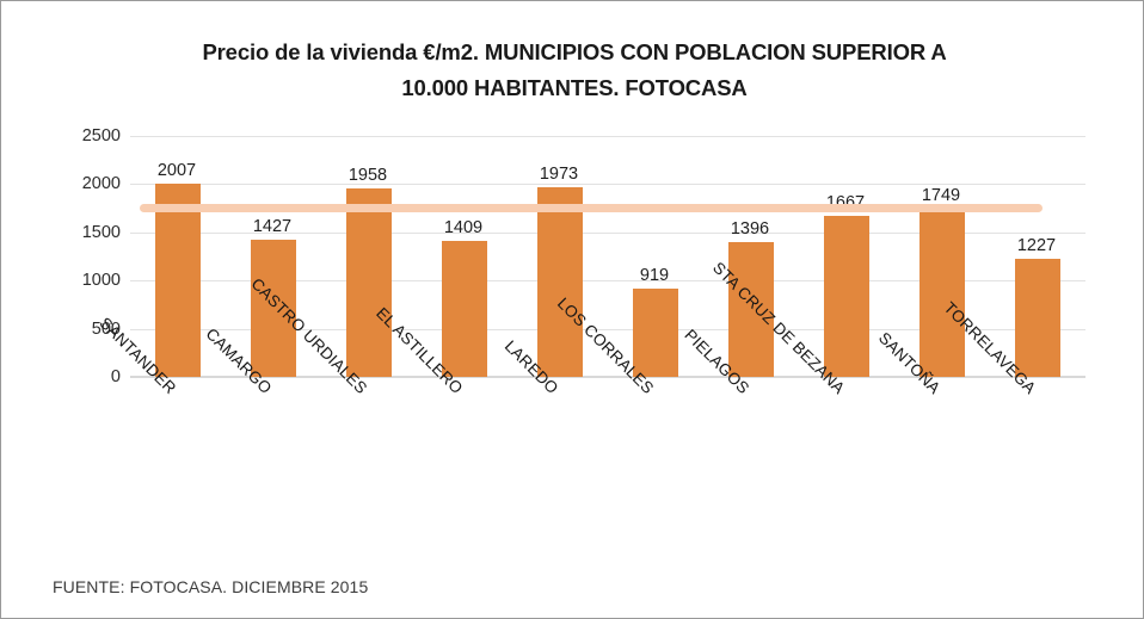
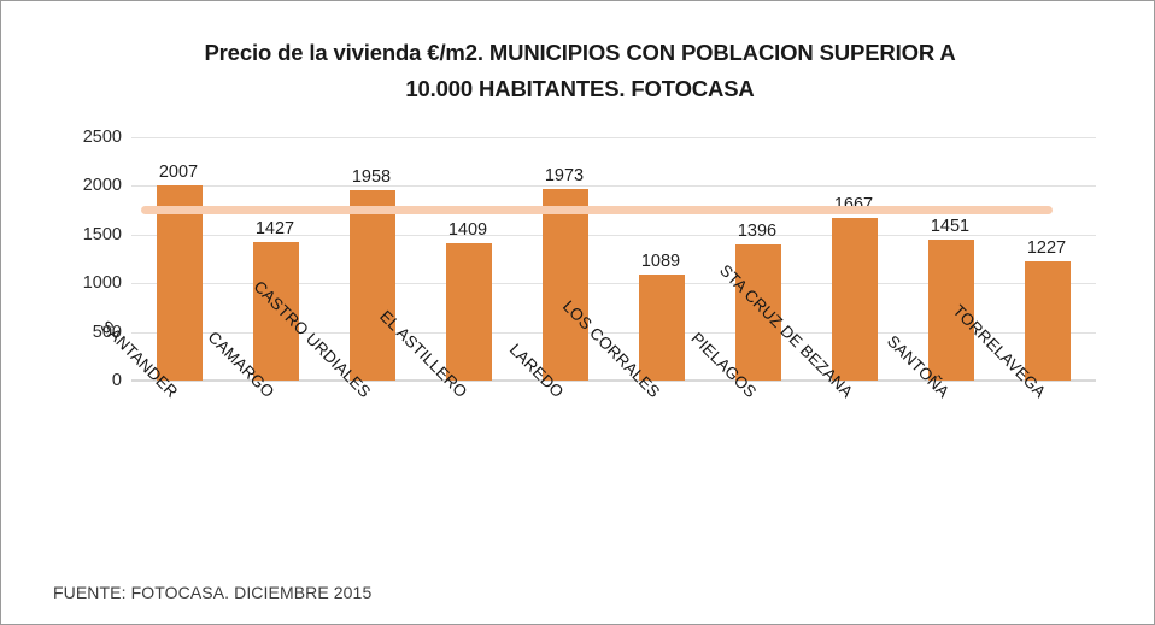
LOS CORRALES: 919 -> 1089
SANTOÑA: 1749 -> 1451
